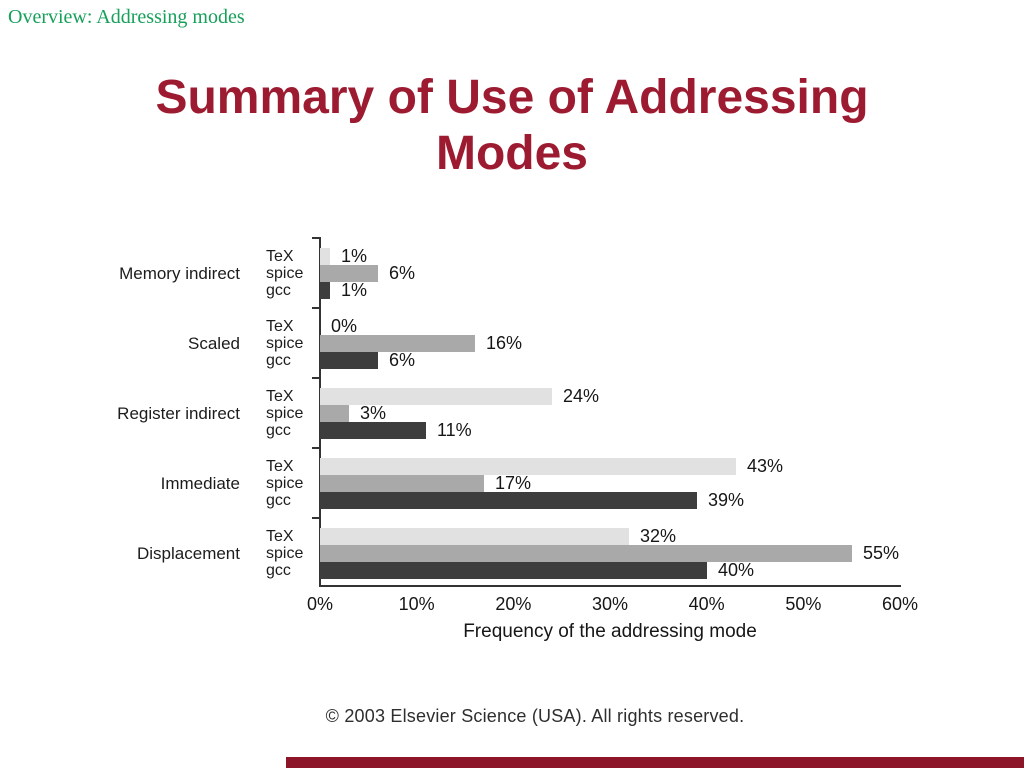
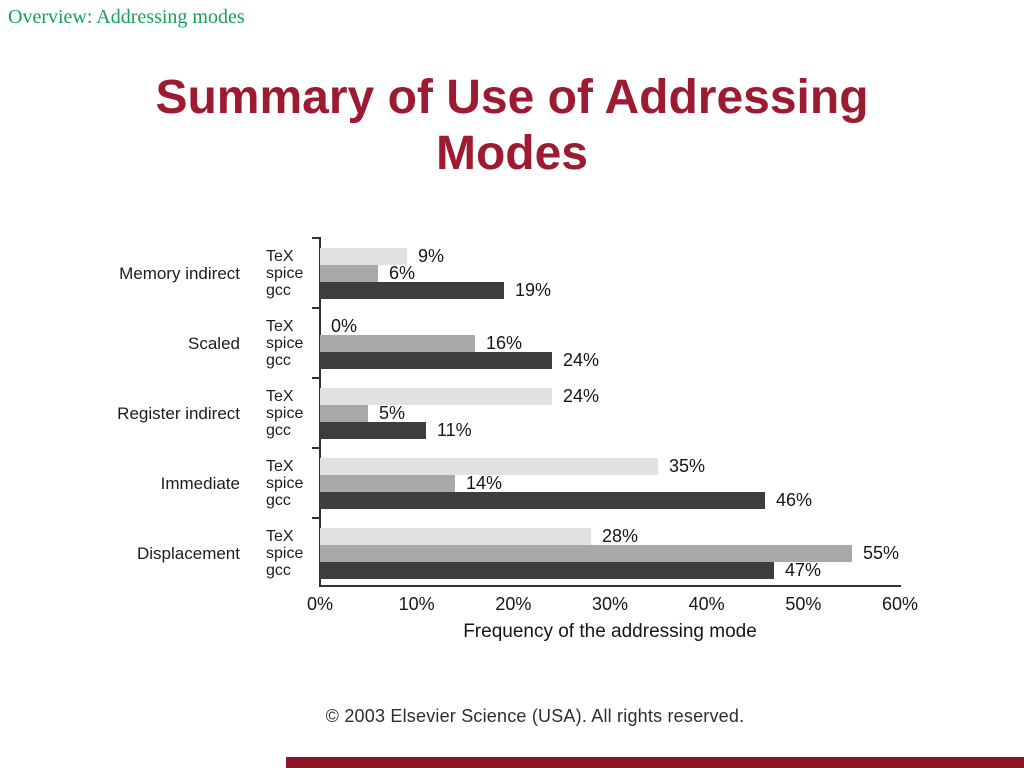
TeX/Memory indirect: 1% -> 9%
gcc/Memory indirect: 1% -> 19%
gcc/Scaled: 6% -> 24%
spice/Register indirect: 3% -> 5%
TeX/Immediate: 43% -> 35%
spice/Immediate: 17% -> 14%
gcc/Immediate: 39% -> 46%
TeX/Displacement: 32% -> 28%
gcc/Displacement: 40% -> 47%
